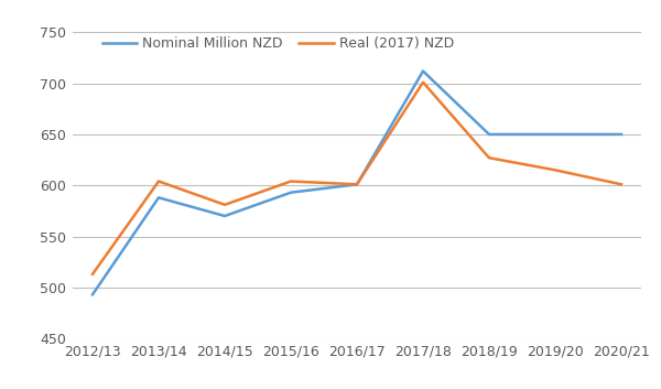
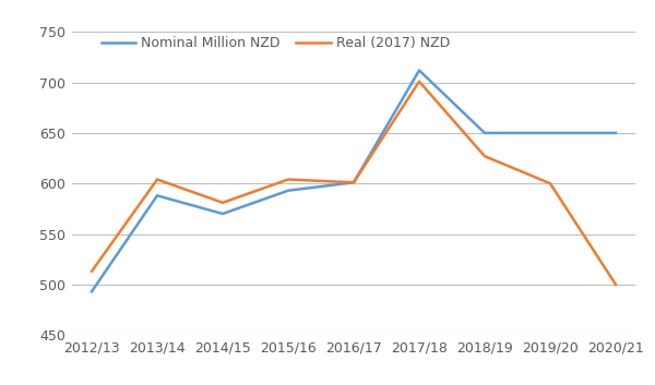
Real (2017) NZD/2019/20: 615 -> 600
Real (2017) NZD/2020/21: 601 -> 500
